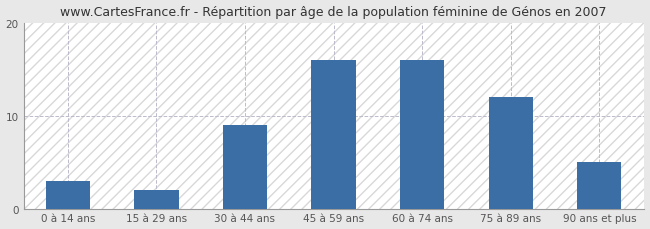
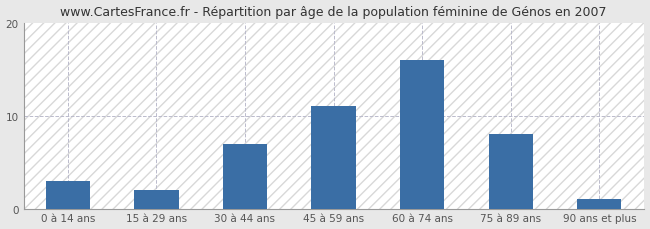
30 à 44 ans: 9 -> 7
45 à 59 ans: 16 -> 11
75 à 89 ans: 12 -> 8
90 ans et plus: 5 -> 1
